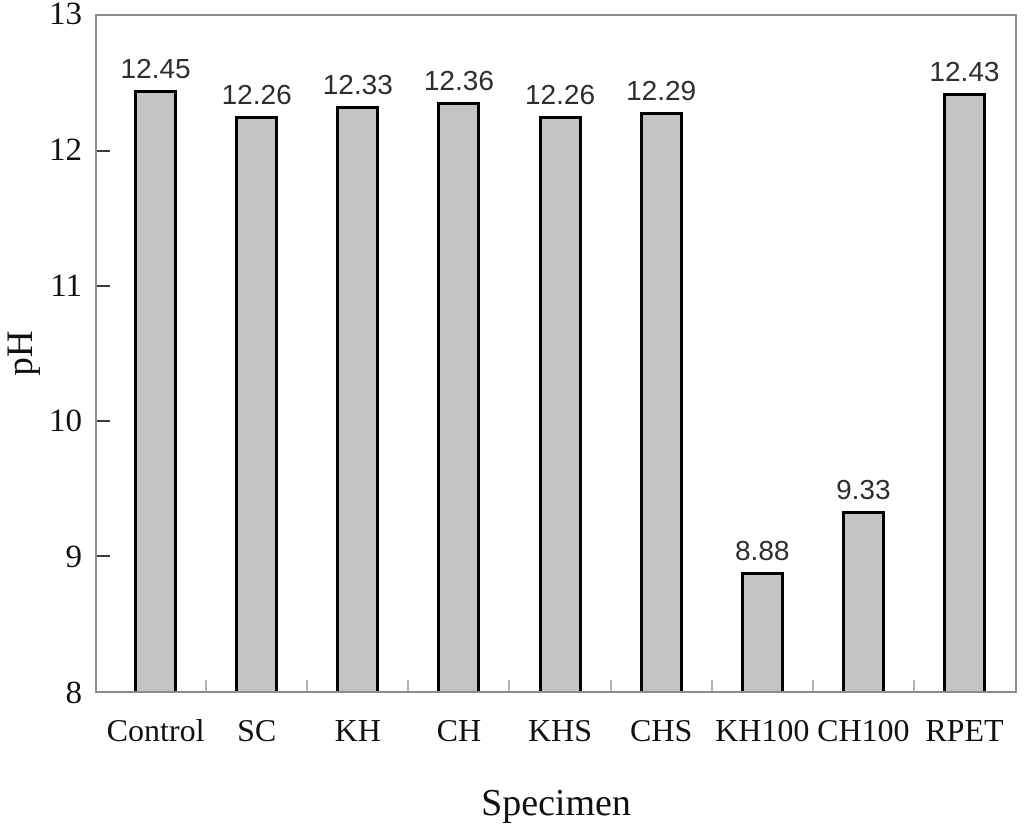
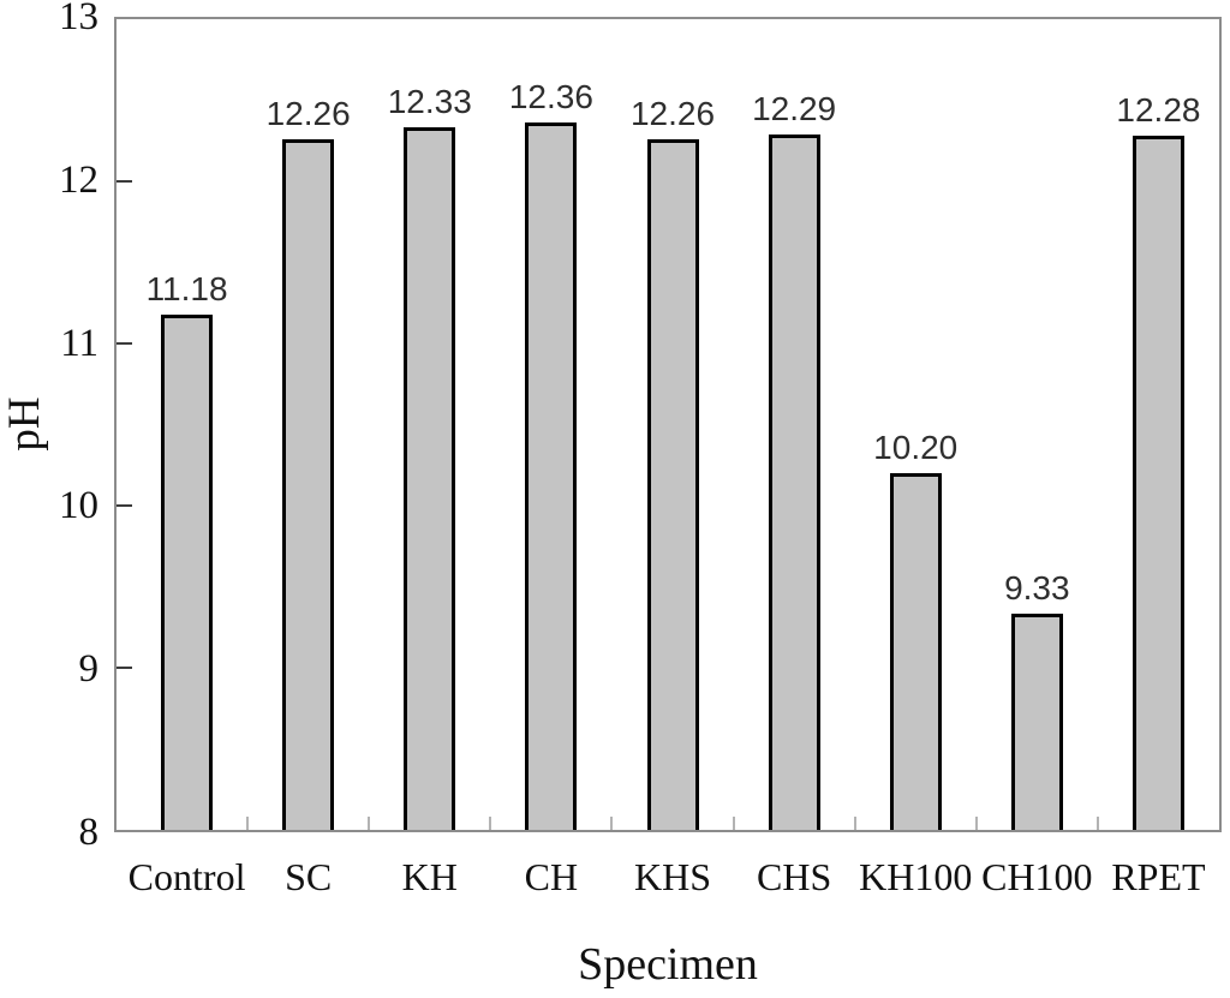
Control: 12.45 -> 11.18
KH100: 8.88 -> 10.20
RPET: 12.43 -> 12.28
